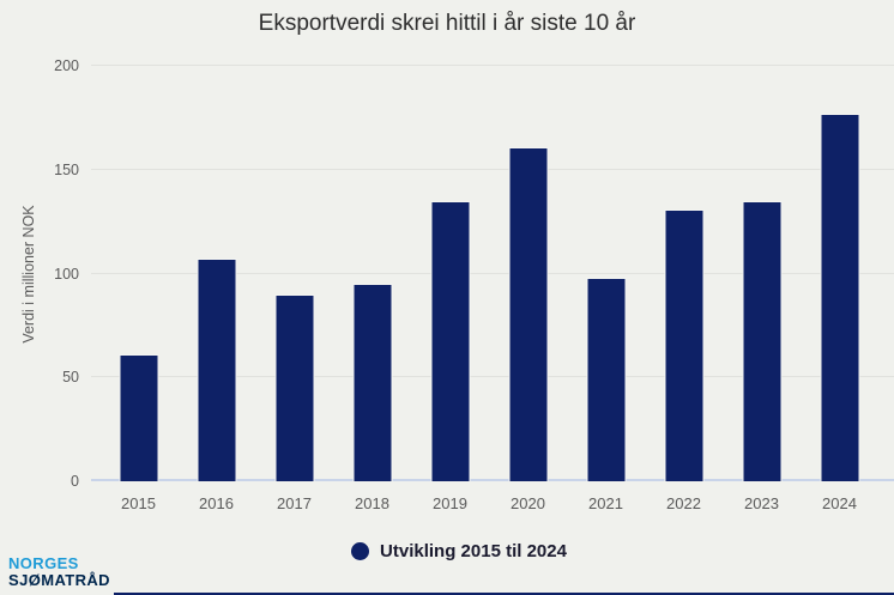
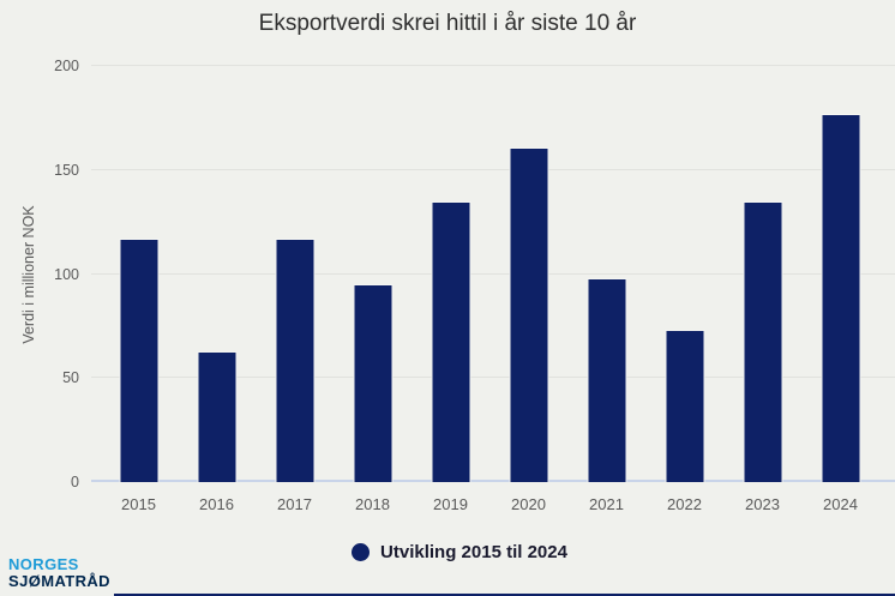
2015: 61 -> 117
2016: 107 -> 63
2017: 90 -> 117
2022: 131 -> 73
